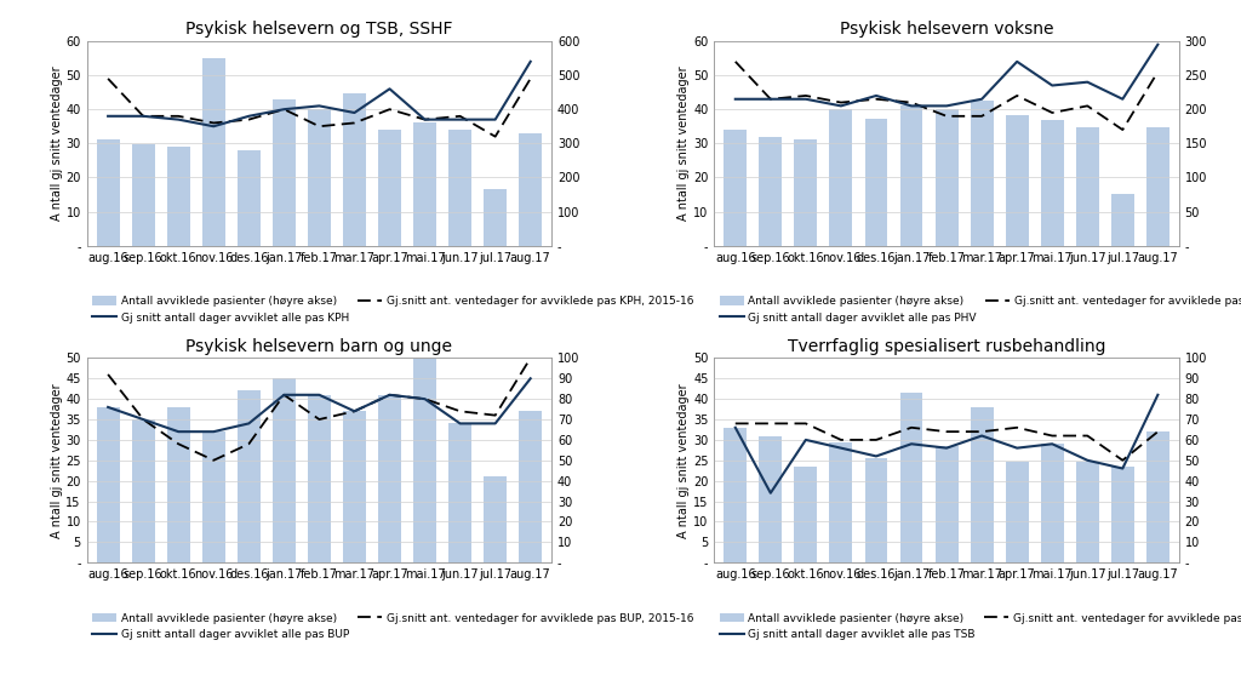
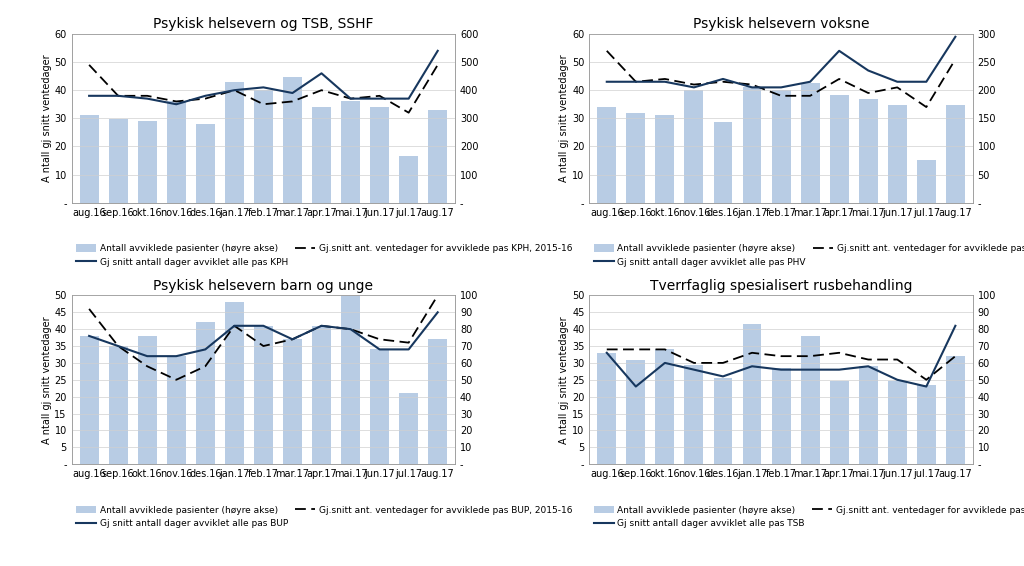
Psykisk helsevern og TSB, SSHF/Antall avviklede pasienter (høyre akse)/nov.16: 550 -> 360
Psykisk helsevern voksne/Antall avviklede pasienter (høyre akse)/des.16: 186 -> 143
Psykisk helsevern voksne/Gj snitt antall dager avviklet alle pas PHV/jun.17: 48 -> 43
Psykisk helsevern barn og unge/Antall avviklede pasienter (høyre akse)/jan.17: 90 -> 96
Tverrfaglig spesialisert rusbehandling/Gj snitt antall dager avviklet alle pas TSB/sep.16: 17 -> 23
Tverrfaglig spesialisert rusbehandling/Antall avviklede pasienter (høyre akse)/okt.16: 47 -> 68
Tverrfaglig spesialisert rusbehandling/Gj snitt antall dager avviklet alle pas TSB/mar.17: 31 -> 28
